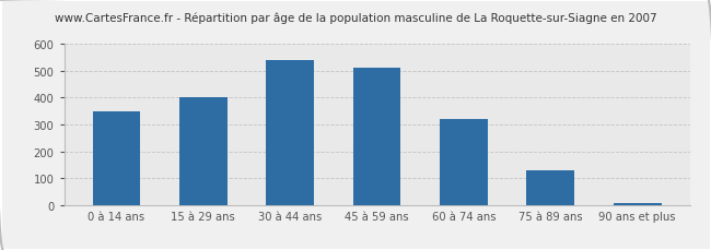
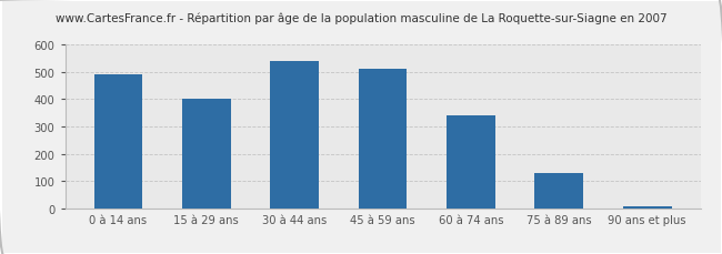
0 à 14 ans: 350 -> 490
60 à 74 ans: 320 -> 342
